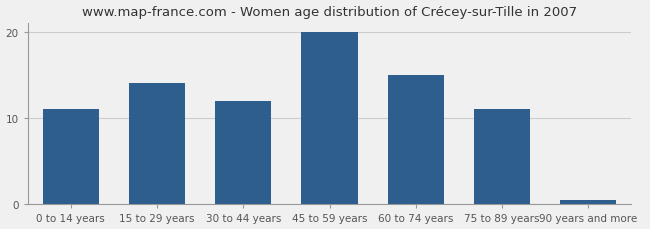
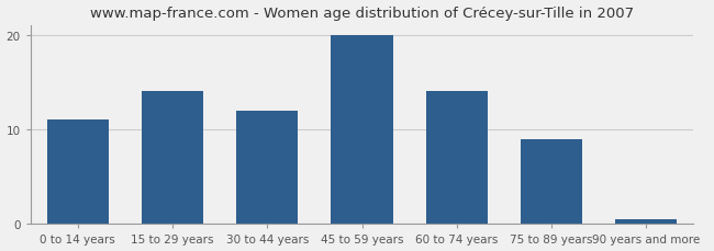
60 to 74 years: 15.0 -> 14.0
75 to 89 years: 11.0 -> 9.0
